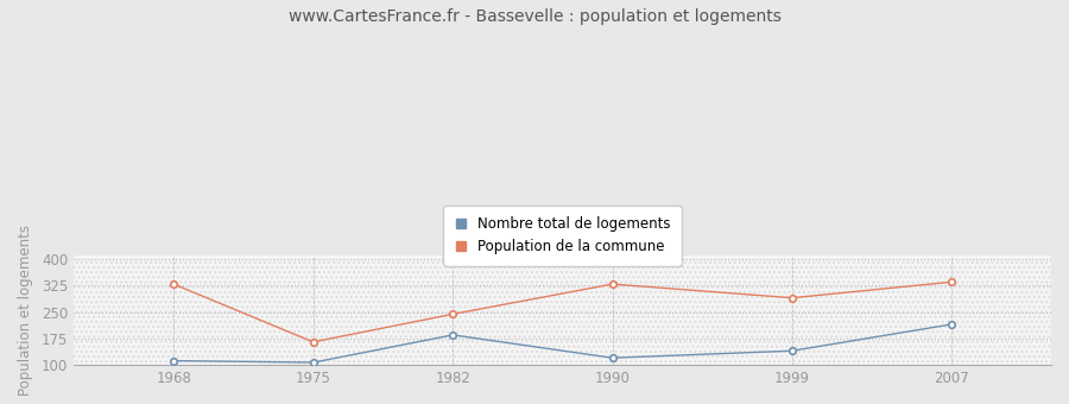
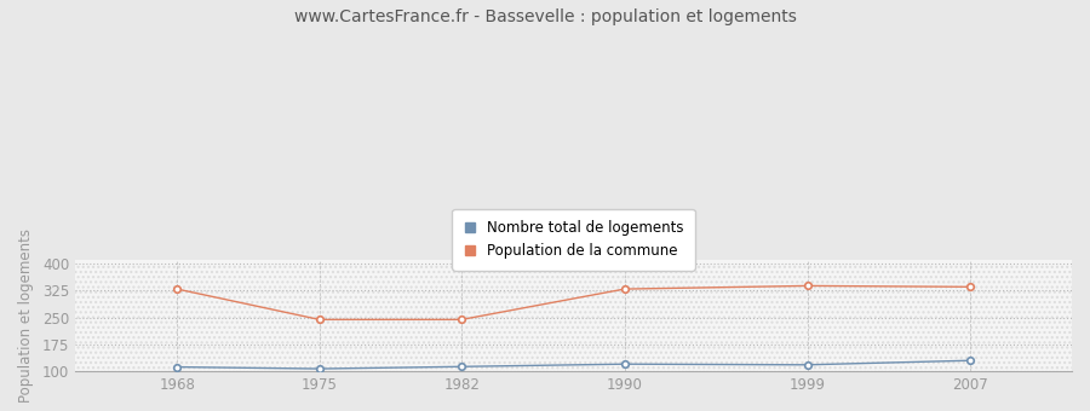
Population de la commune/1975: 165 -> 244
Nombre total de logements/1982: 185 -> 113
Nombre total de logements/1999: 140 -> 118
Population de la commune/1999: 290 -> 338
Nombre total de logements/2007: 215 -> 130
